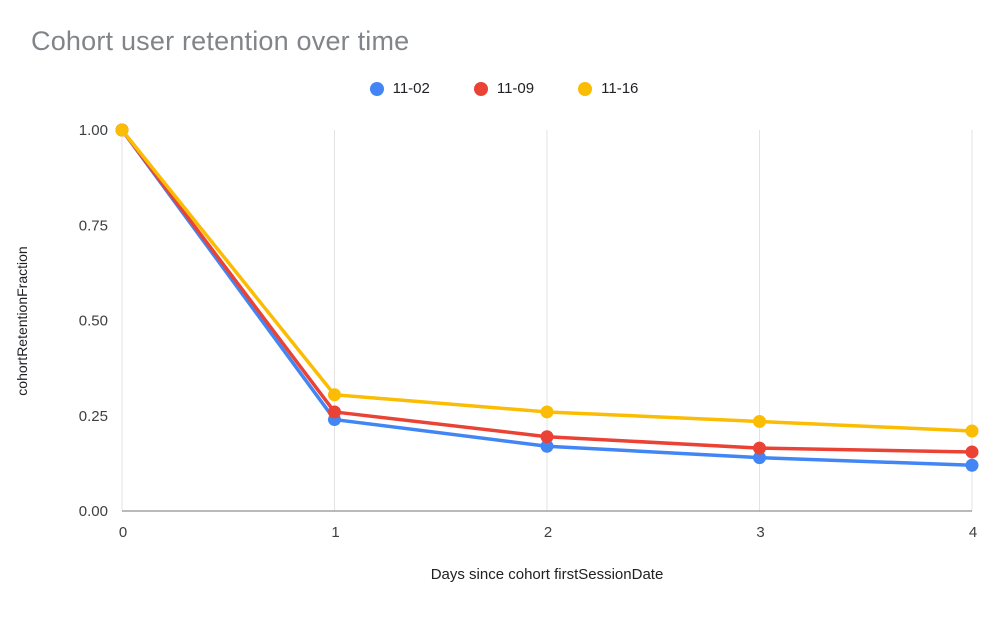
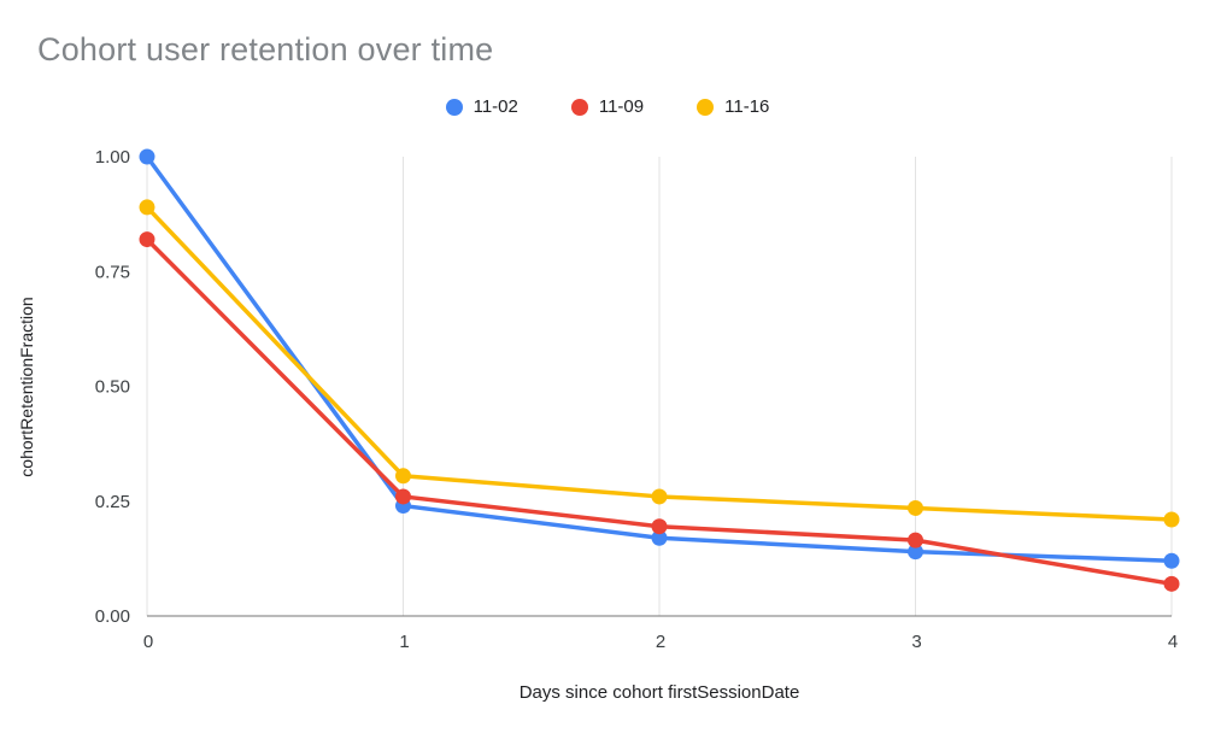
11-09/0: 1.00 -> 0.82
11-16/0: 1.00 -> 0.89
11-09/4: 0.15 -> 0.07
